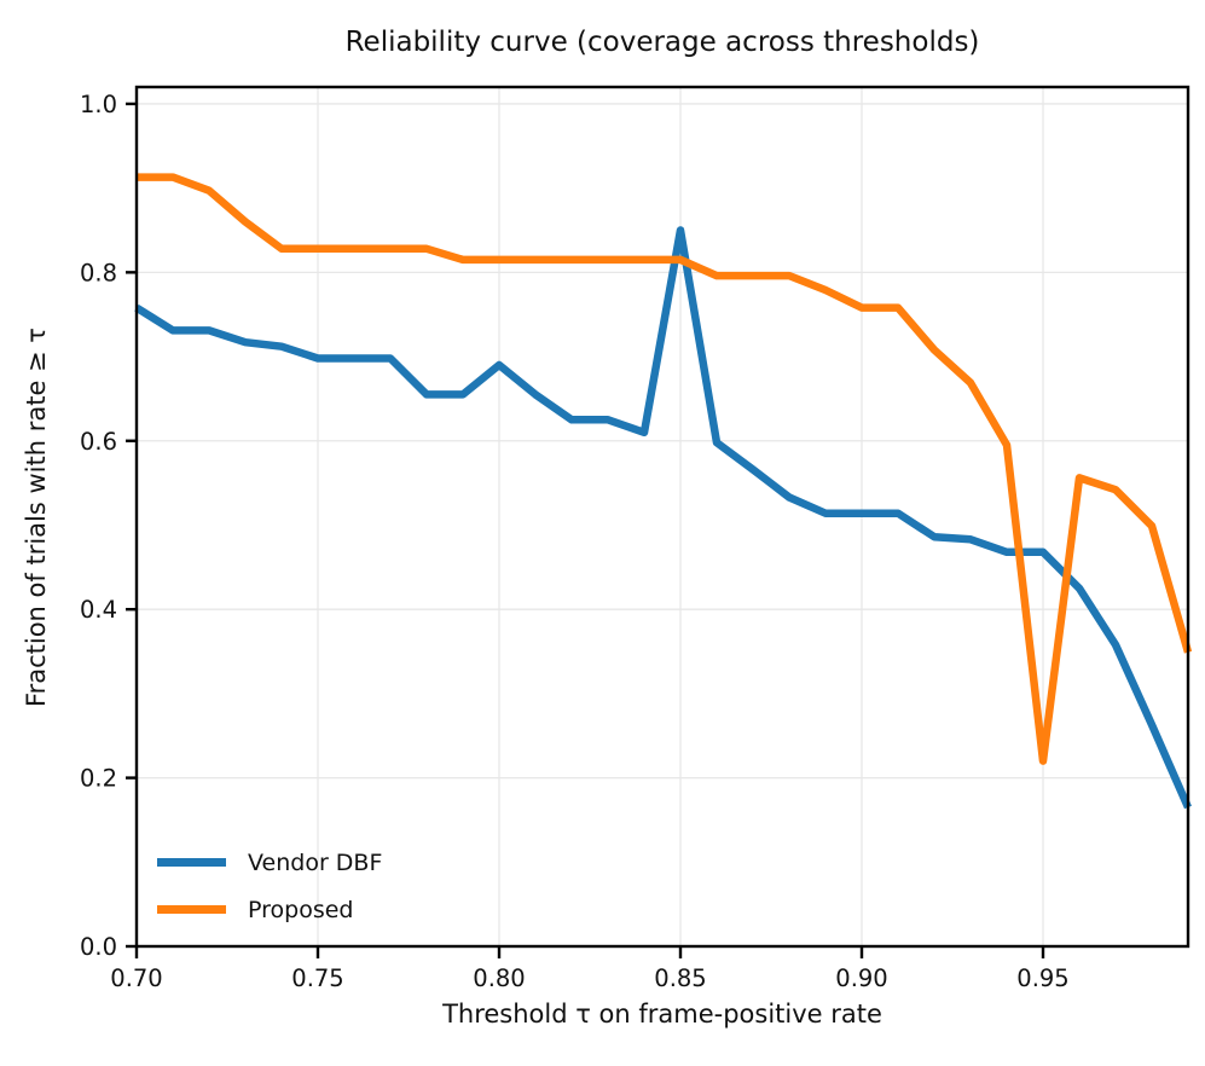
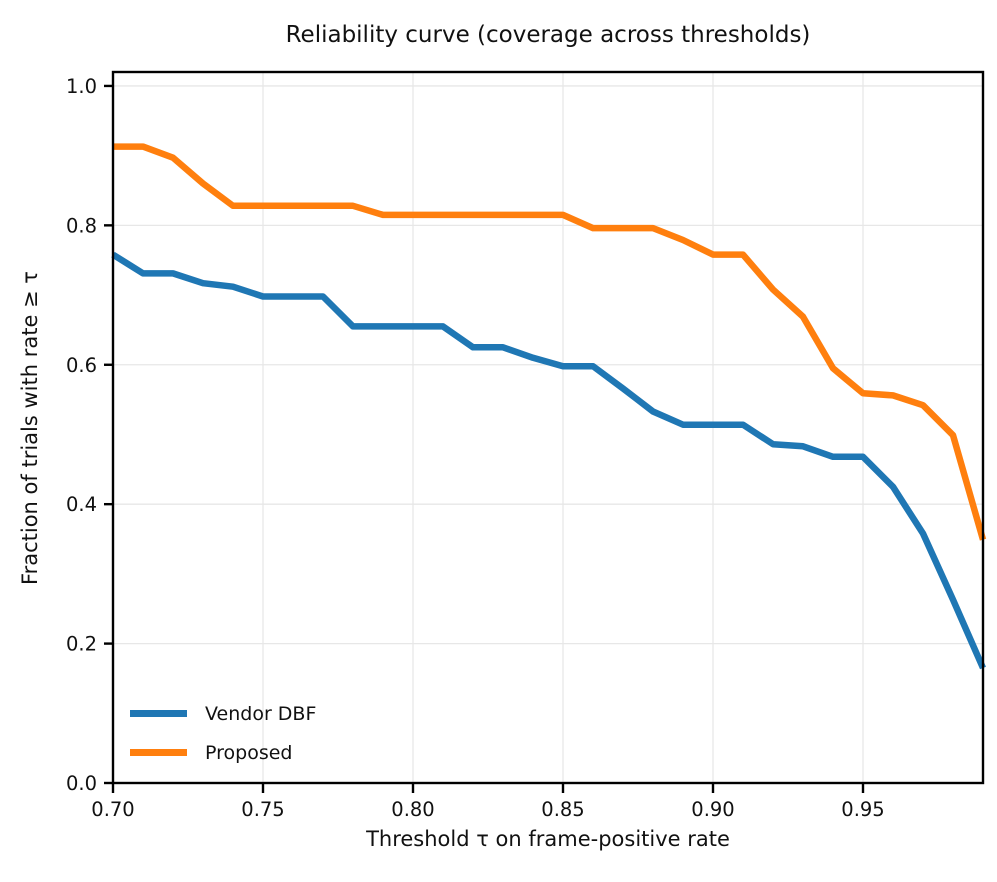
Vendor DBF/0.8: 0.69 -> 0.66
Vendor DBF/0.85: 0.85 -> 0.60
Proposed/0.95: 0.22 -> 0.56
